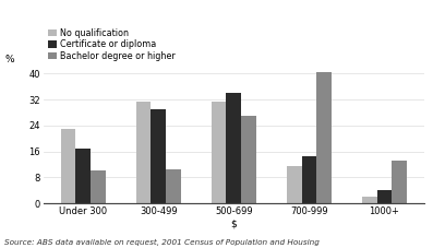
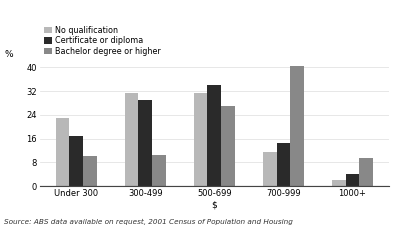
Bachelor degree or higher/1000+: 13.0 -> 9.5
